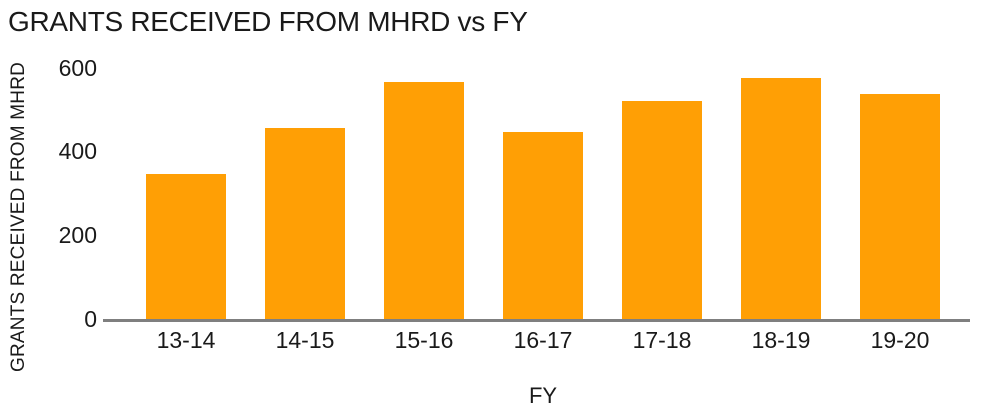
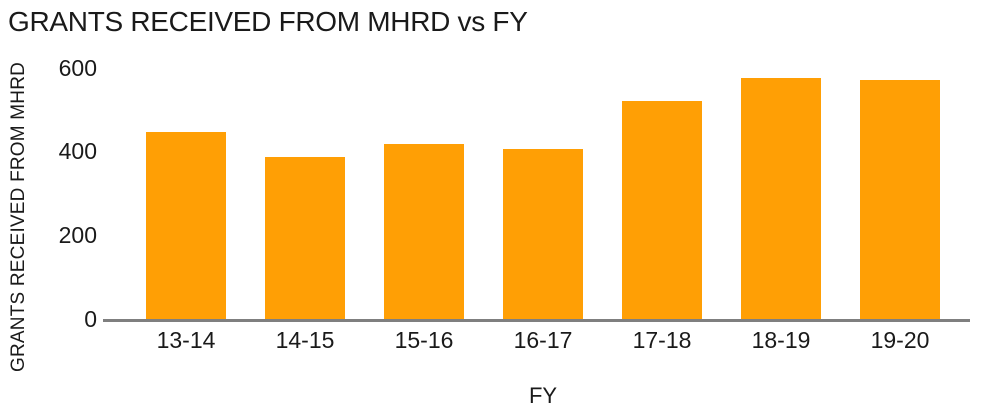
13-14: 350 -> 450
14-15: 460 -> 390
15-16: 570 -> 420
16-17: 450 -> 410
19-20: 540 -> 580
